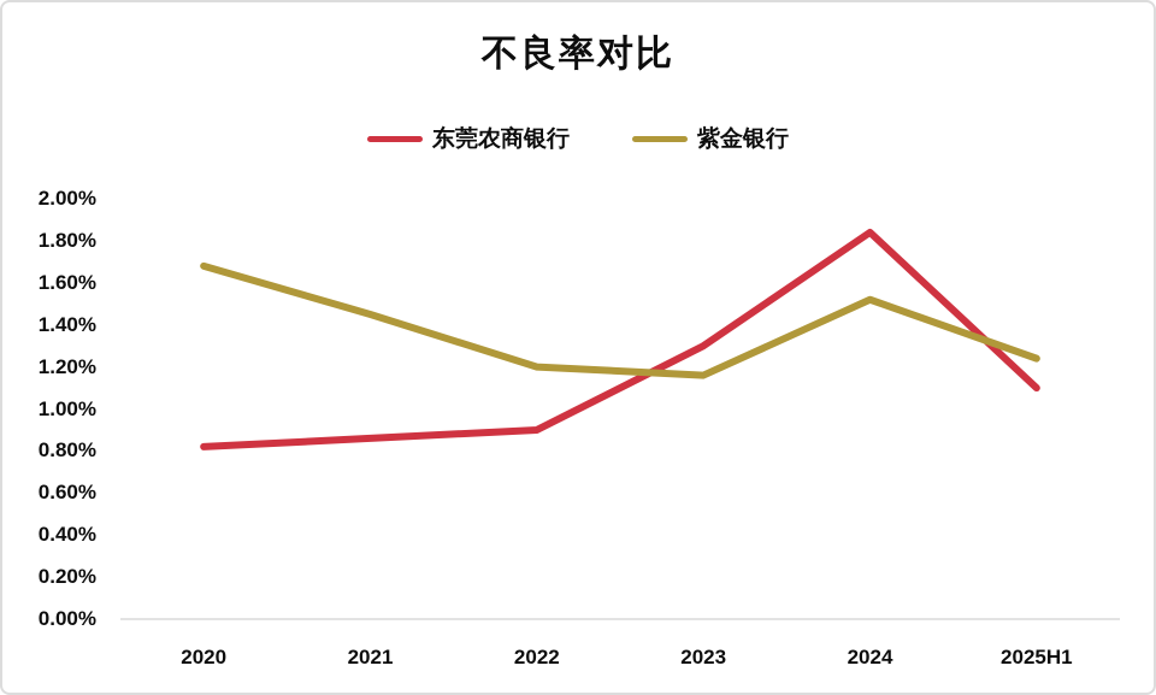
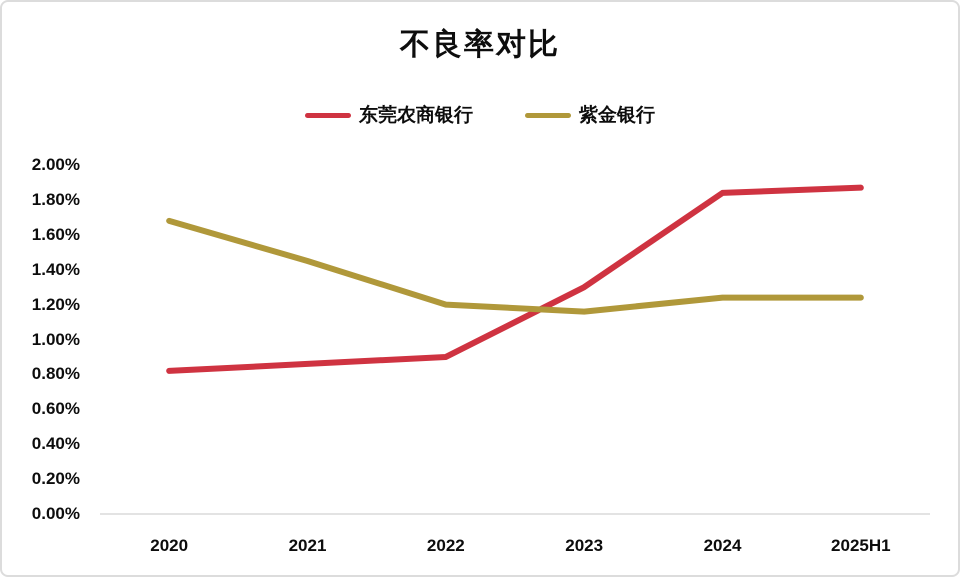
紫金银行/2024: 1.52% -> 1.24%
东莞农商银行/2025H1: 1.10% -> 1.87%
